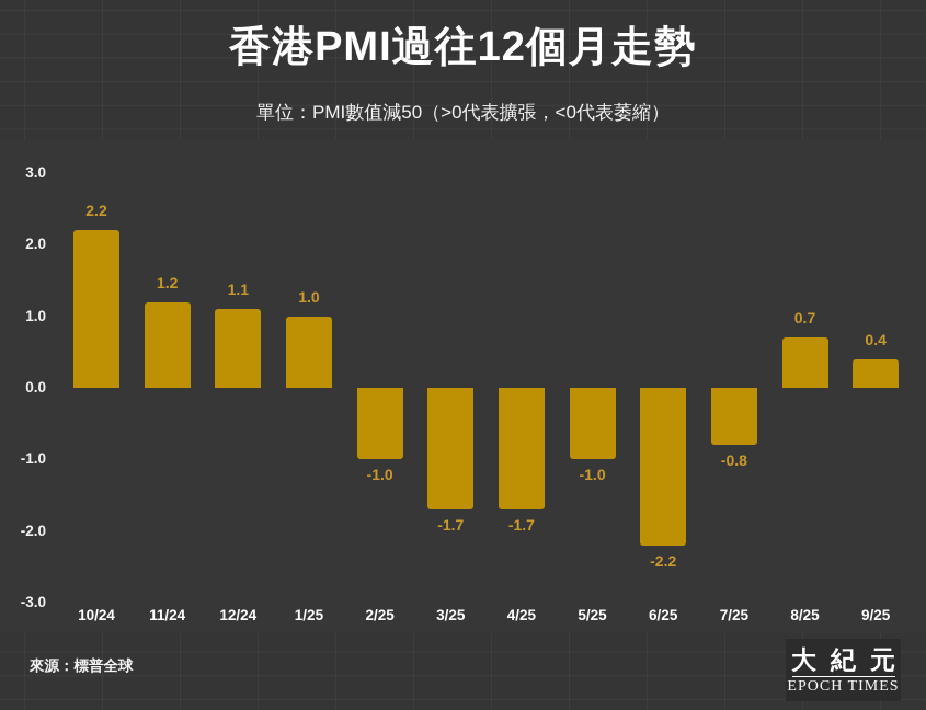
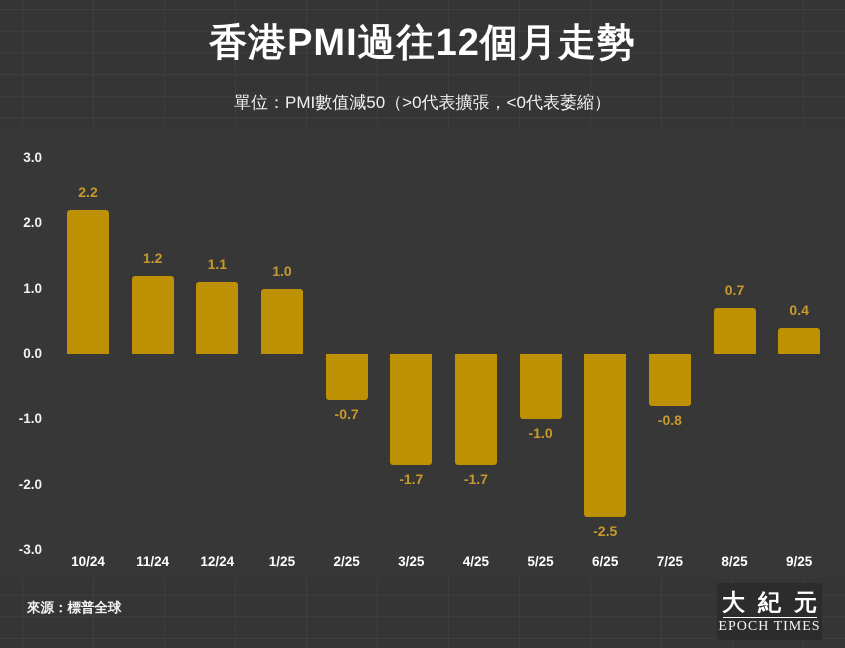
2/25: -1.0 -> -0.7
6/25: -2.2 -> -2.5
